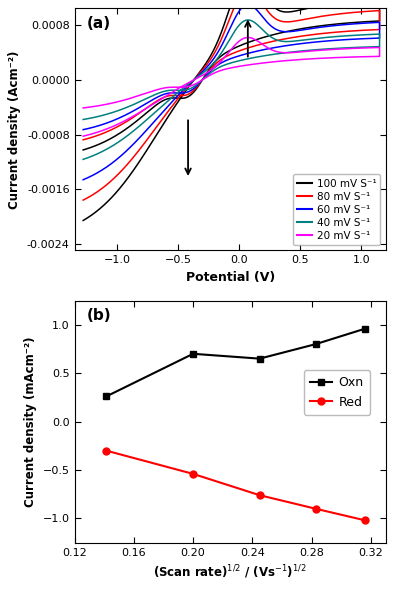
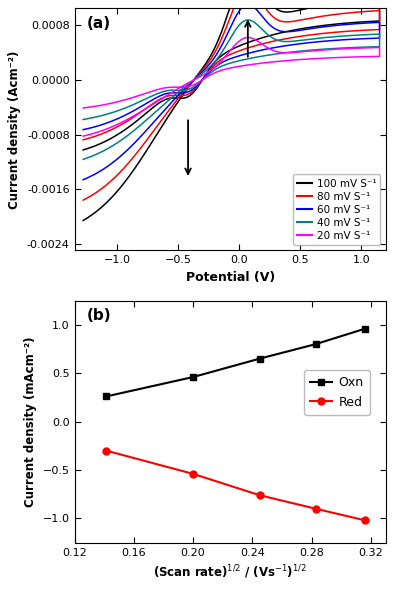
Oxn/0.20: 0.70 -> 0.46
